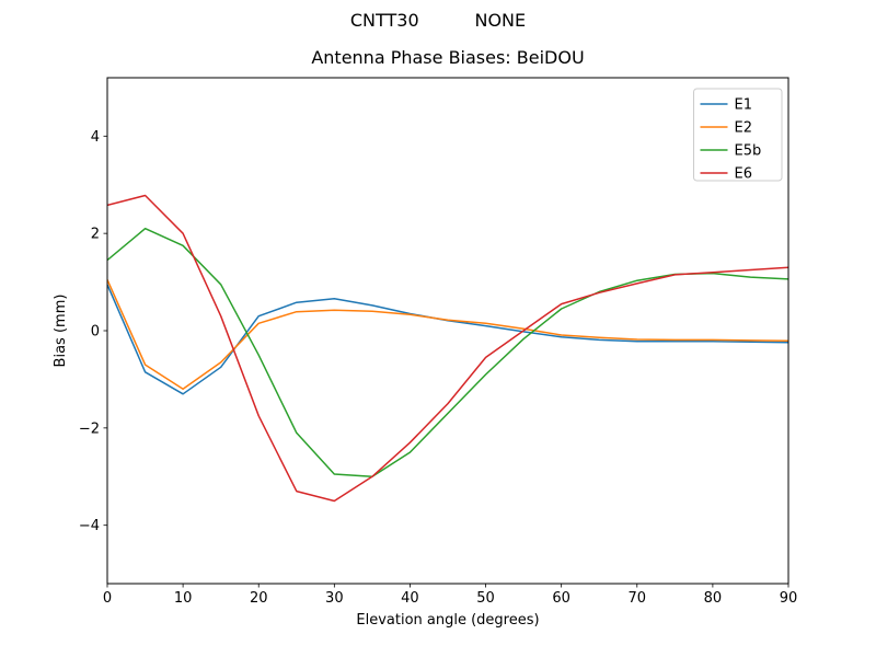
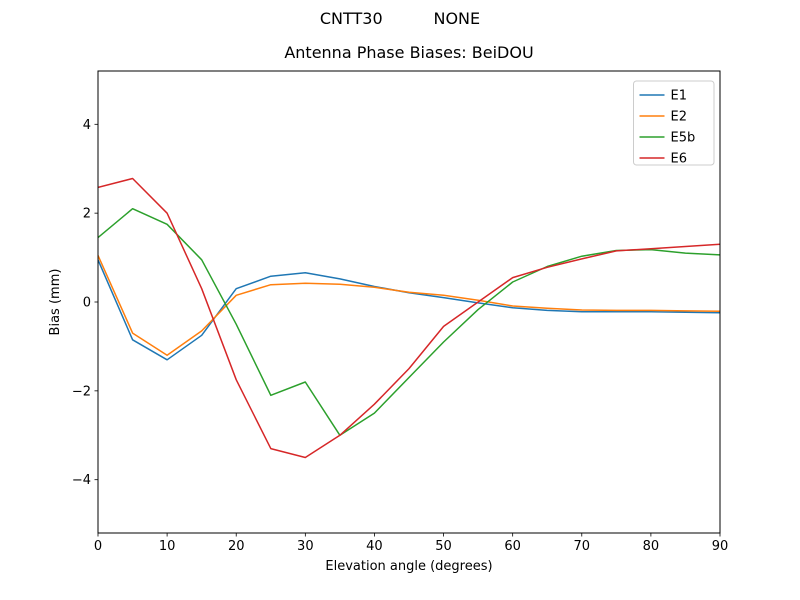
E5b/30: -3.0 -> -1.8
